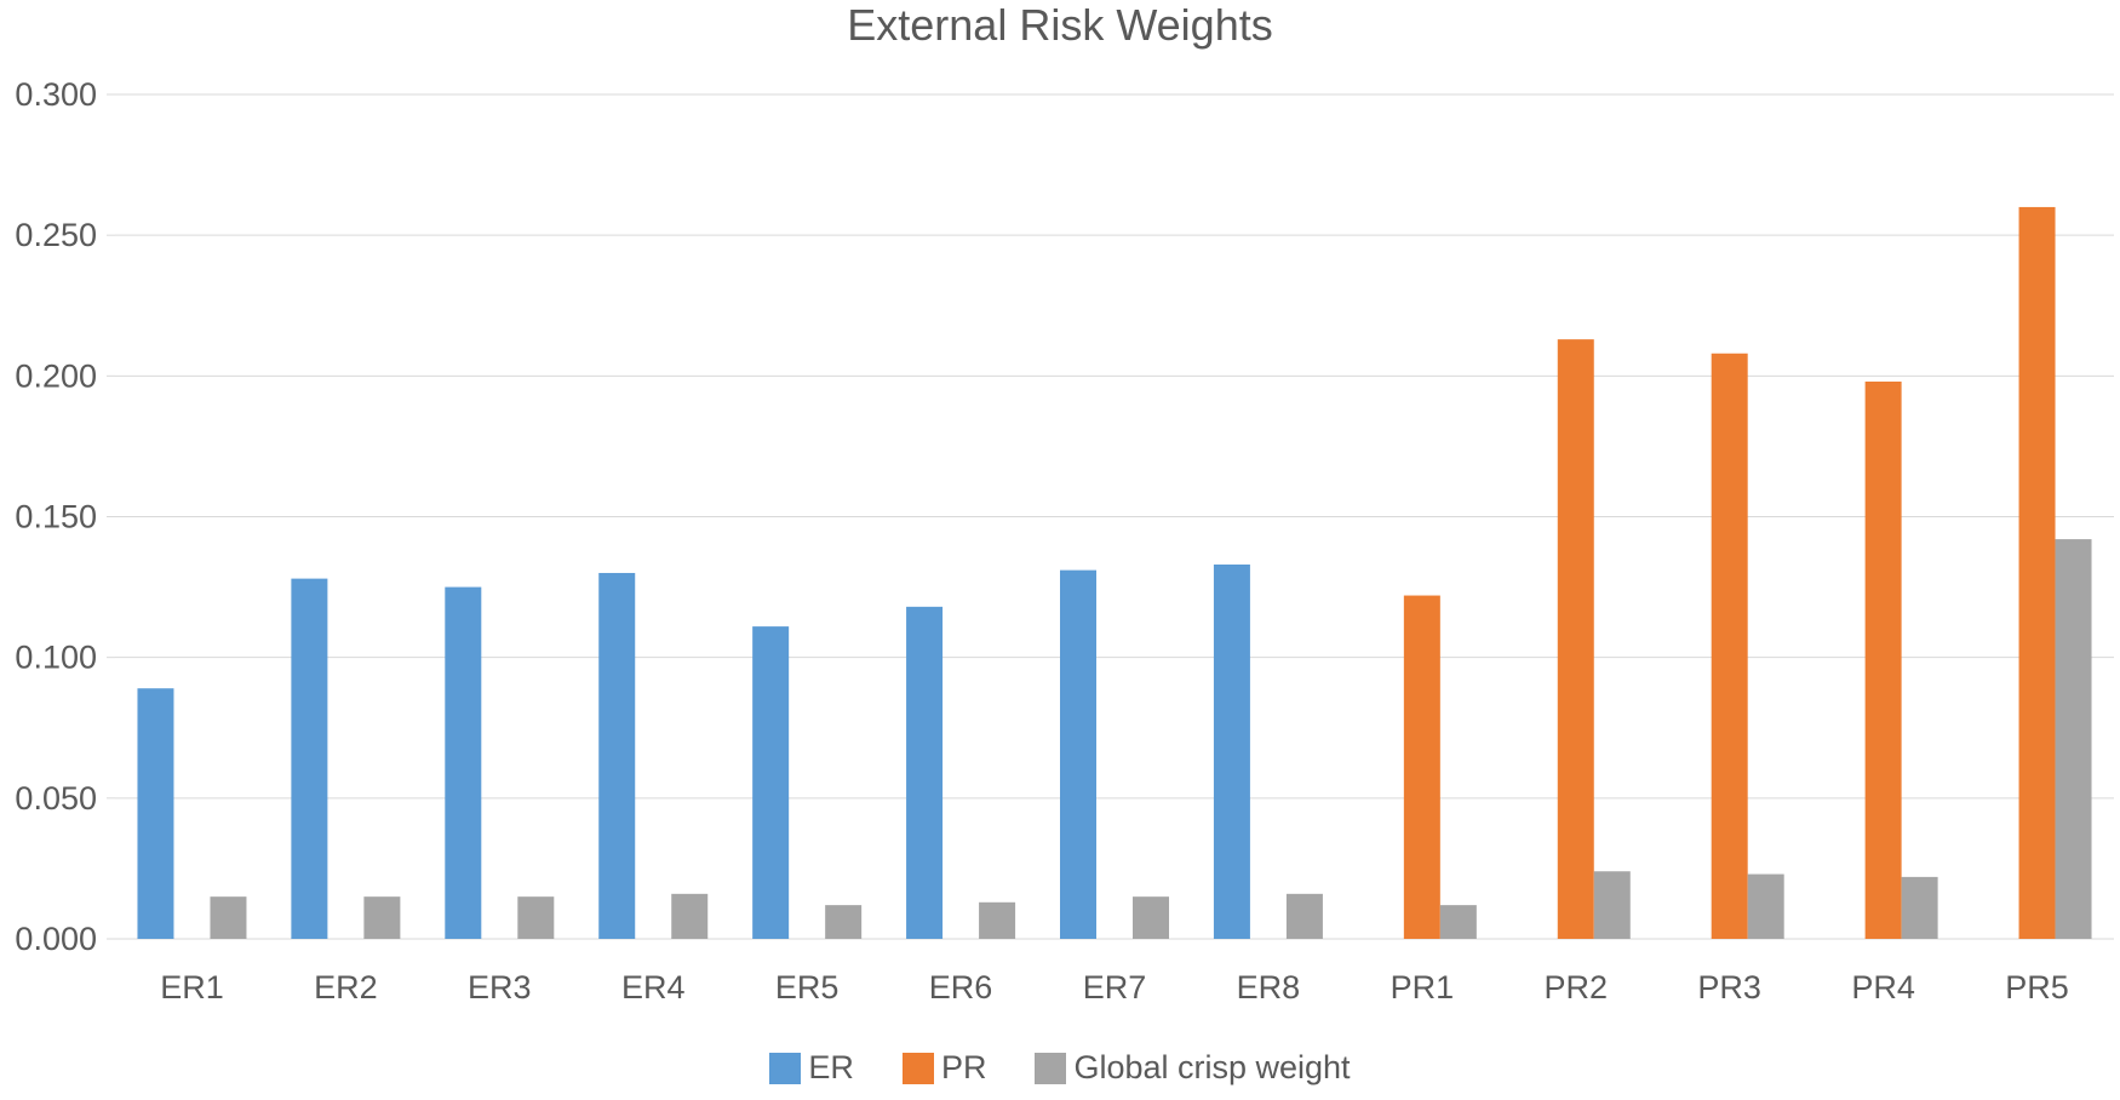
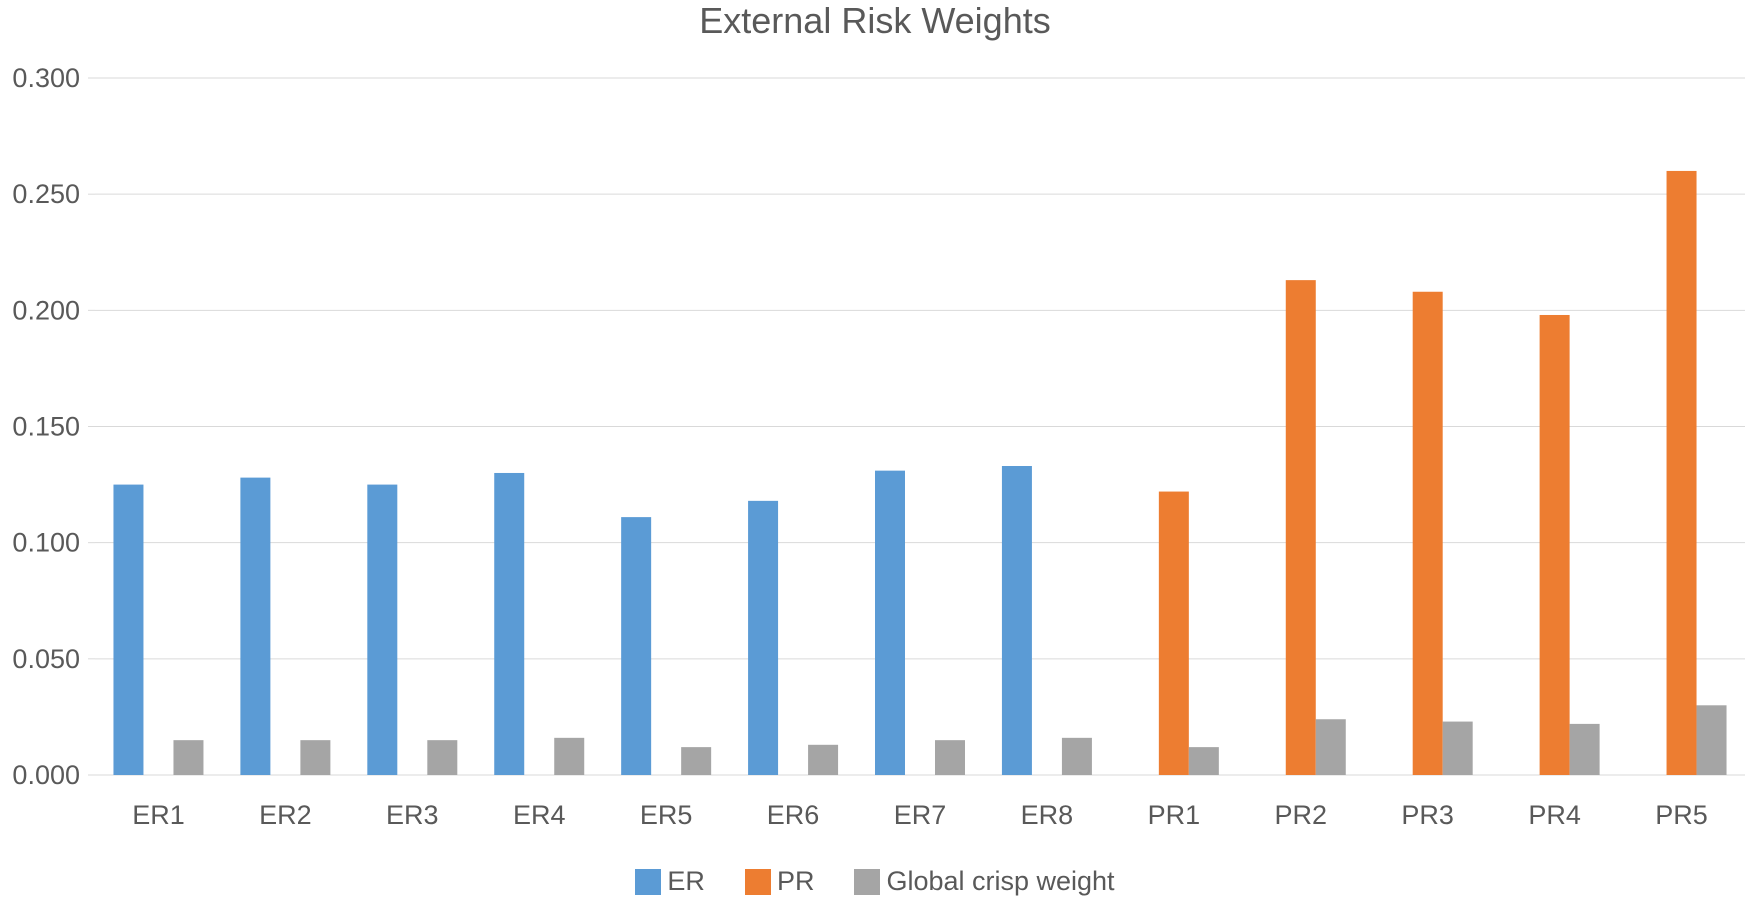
ER/ER1: 0.089 -> 0.125
Global crisp weight/PR5: 0.142 -> 0.030
